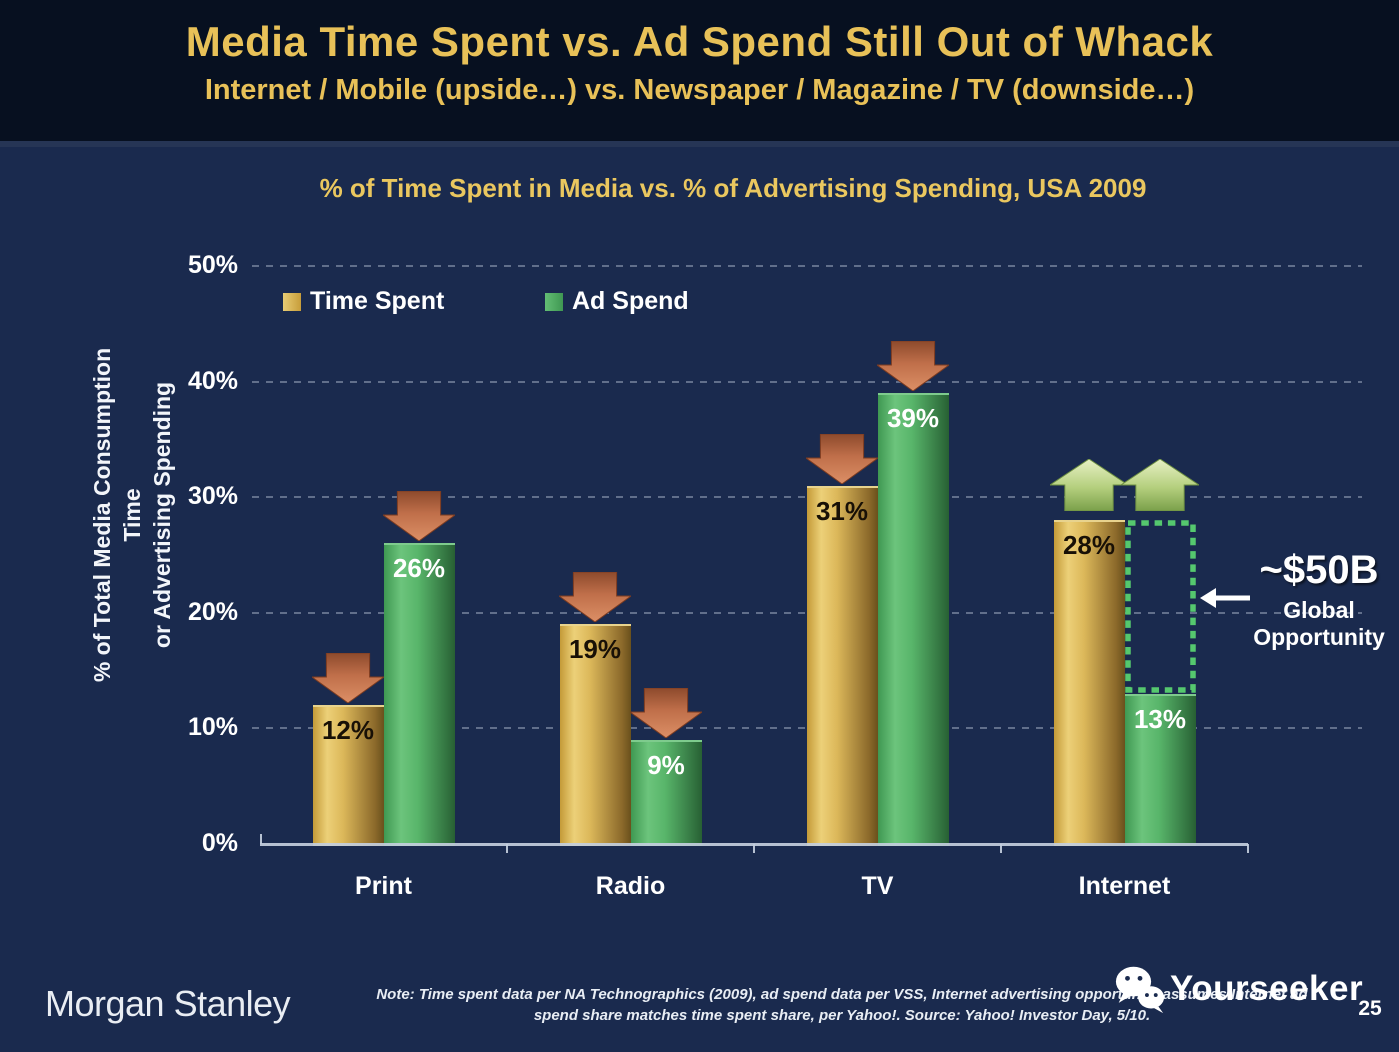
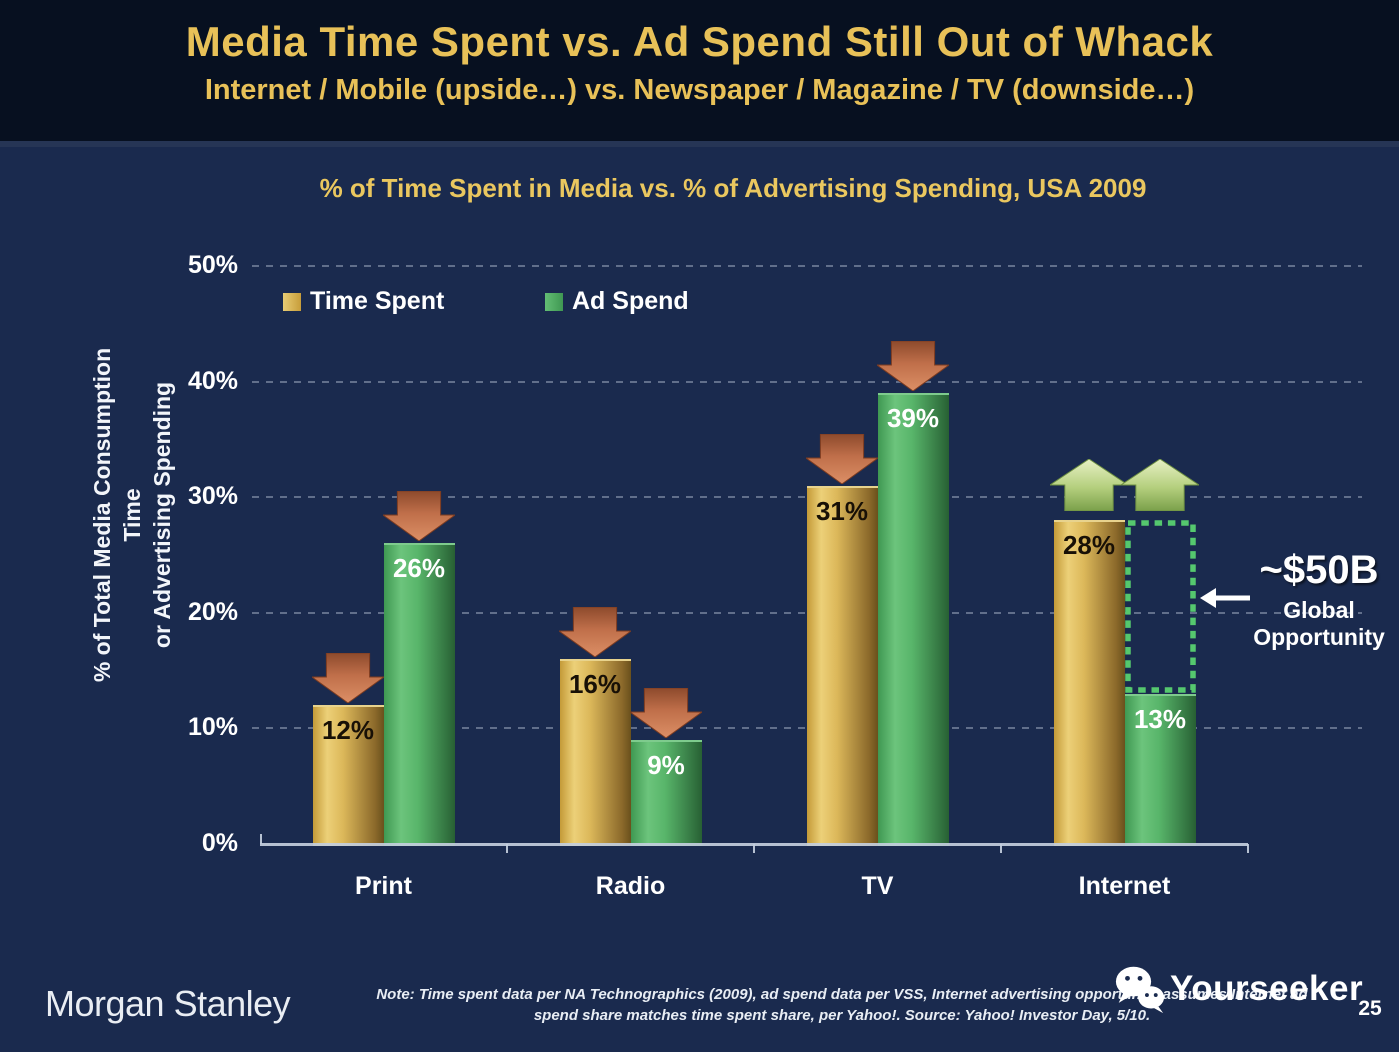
Time Spent/Radio: 19% -> 16%
